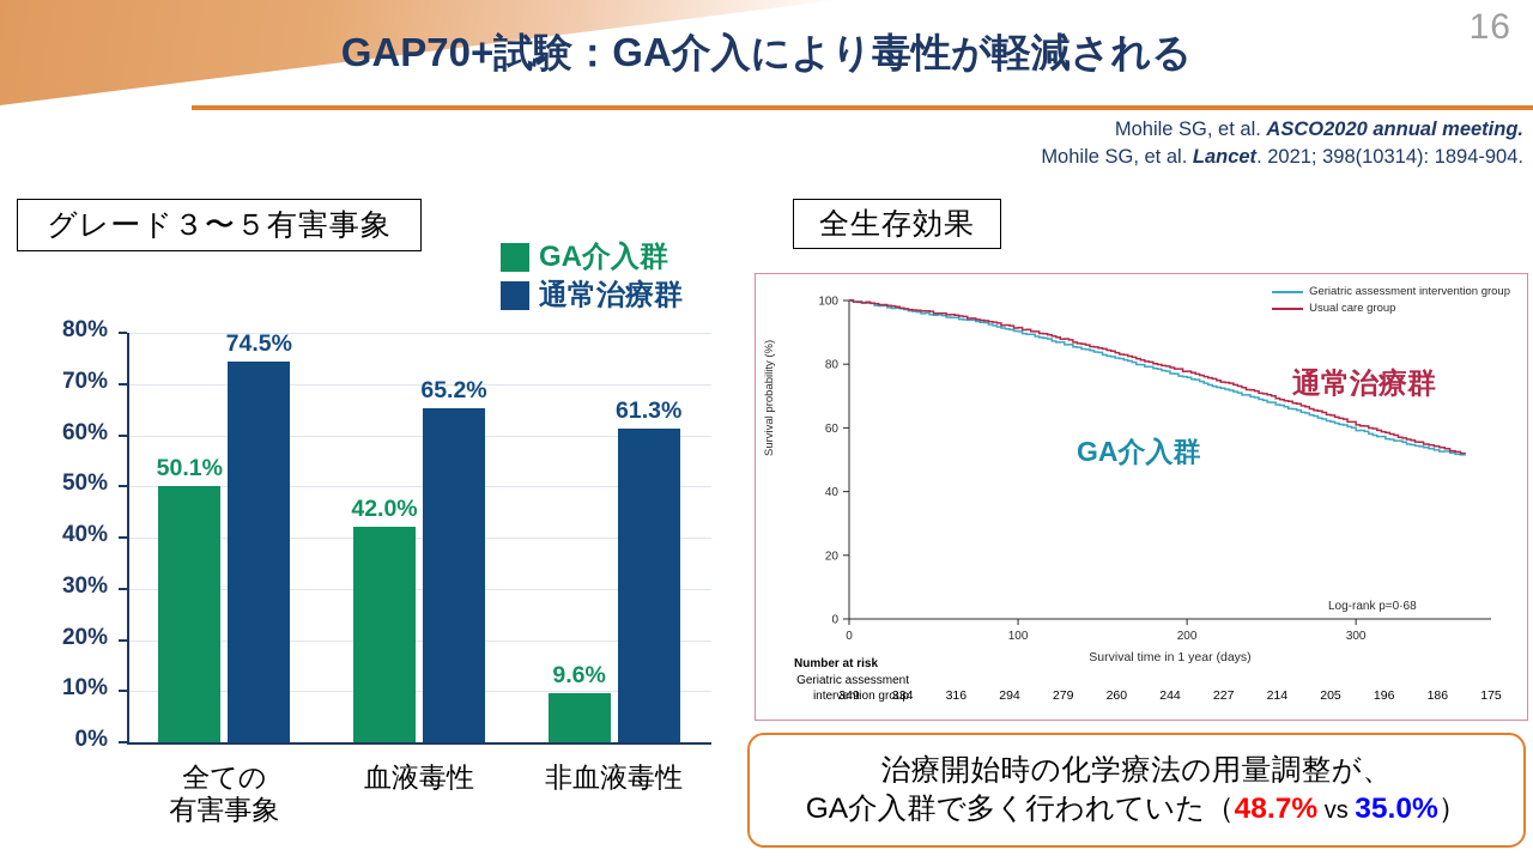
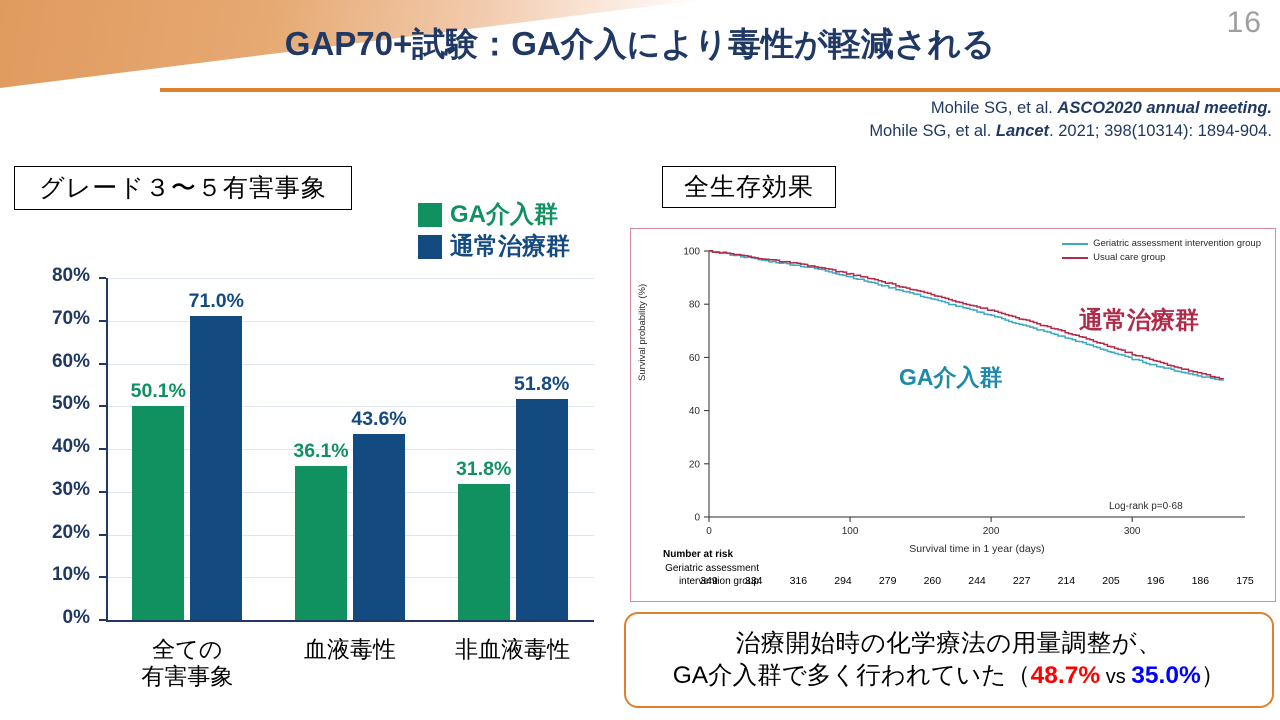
グレード３〜５有害事象/通常治療群/全ての 有害事象: 74.5% -> 71.0%
グレード３〜５有害事象/GA介入群/血液毒性: 42.0% -> 36.1%
グレード３〜５有害事象/通常治療群/血液毒性: 65.2% -> 43.6%
グレード３〜５有害事象/GA介入群/非血液毒性: 9.6% -> 31.8%
グレード３〜５有害事象/通常治療群/非血液毒性: 61.3% -> 51.8%
